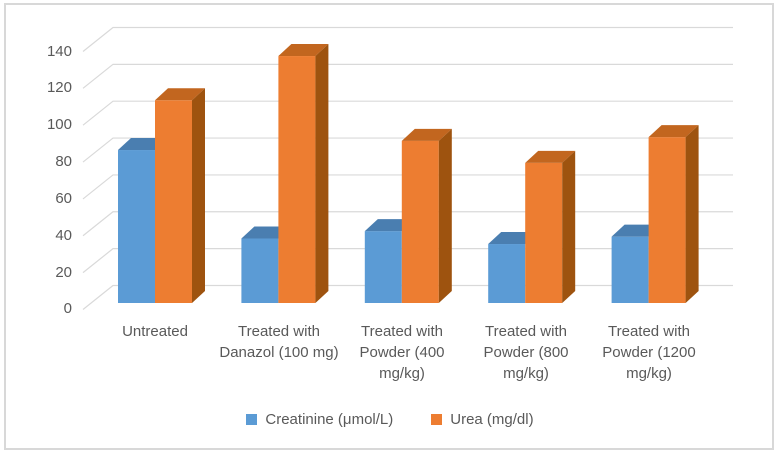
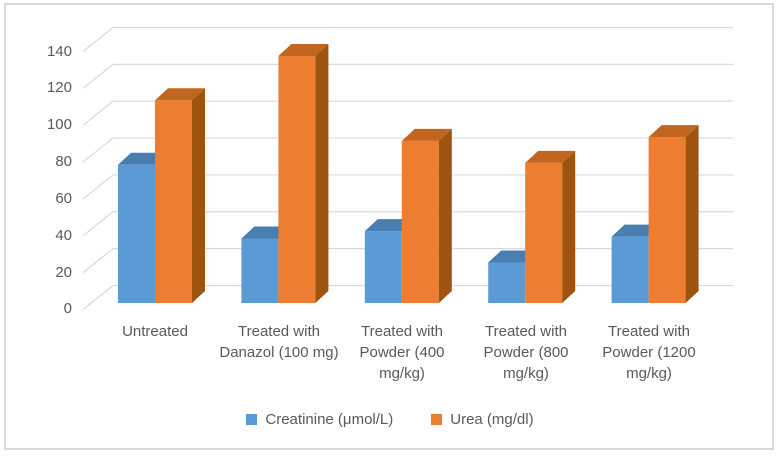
Creatinine (μmol/L)/Untreated: 83 -> 75
Creatinine (μmol/L)/Treated with Powder (800 mg/kg): 32 -> 22
